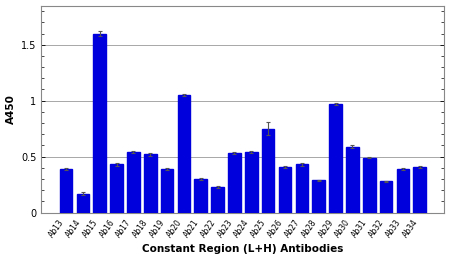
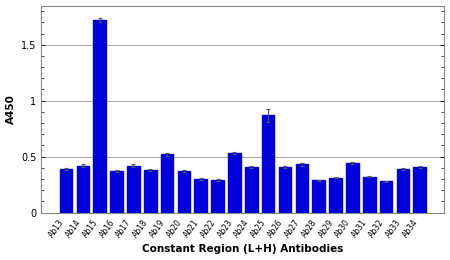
Ab14: 0.17 -> 0.42
Ab15: 1.60 -> 1.72
Ab16: 0.43 -> 0.37
Ab17: 0.54 -> 0.42
Ab18: 0.52 -> 0.38
Ab19: 0.39 -> 0.52
Ab20: 1.05 -> 0.37
Ab22: 0.23 -> 0.29
Ab24: 0.54 -> 0.41
Ab25: 0.75 -> 0.87
Ab29: 0.97 -> 0.31
Ab30: 0.59 -> 0.44
Ab31: 0.49 -> 0.32
